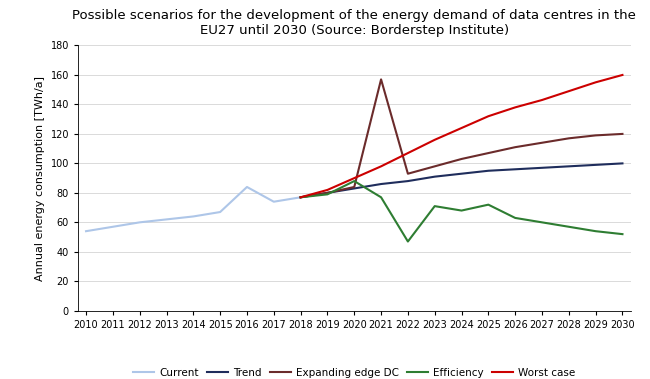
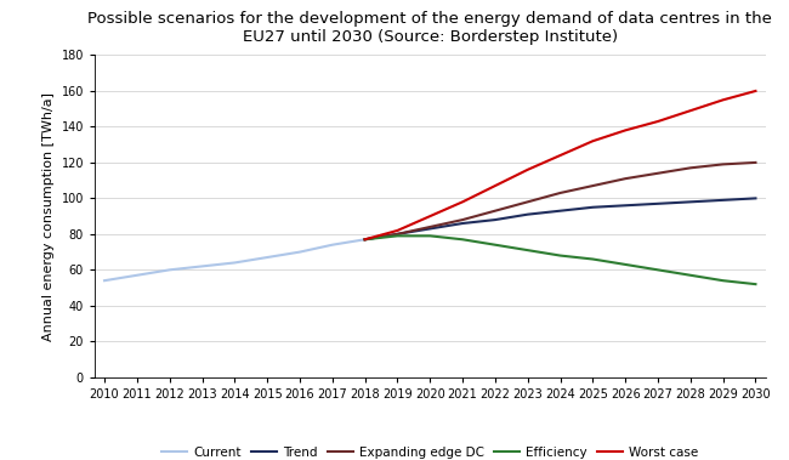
Current/2016: 84 -> 70
Efficiency/2020: 88 -> 79
Expanding edge DC/2021: 157 -> 88
Efficiency/2022: 47 -> 74
Efficiency/2025: 72 -> 66
